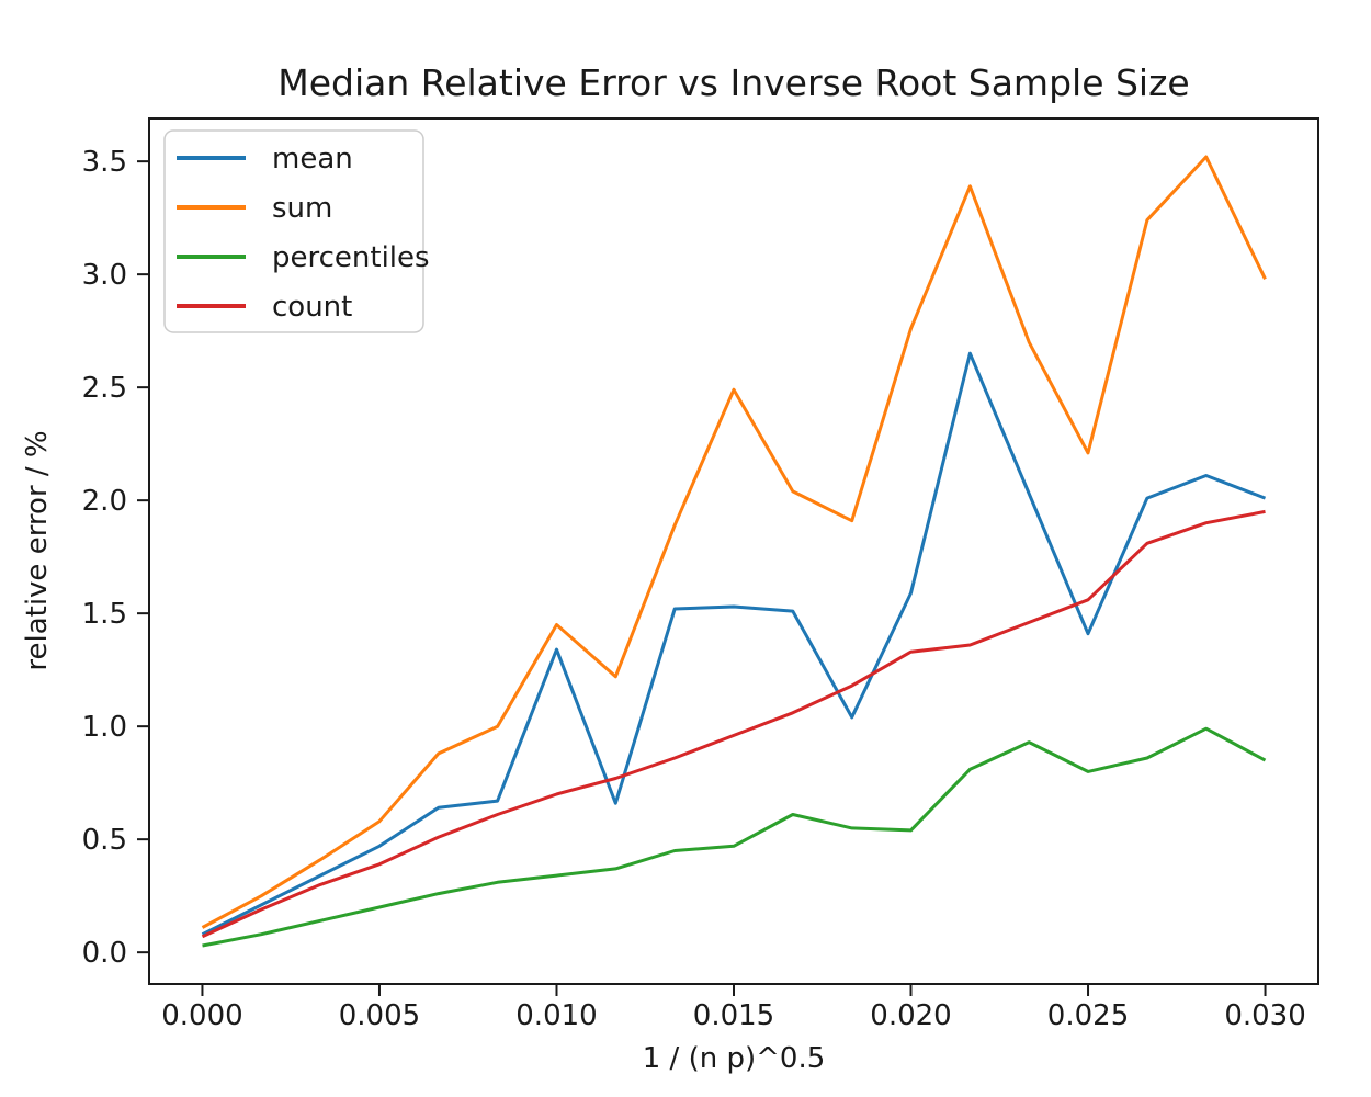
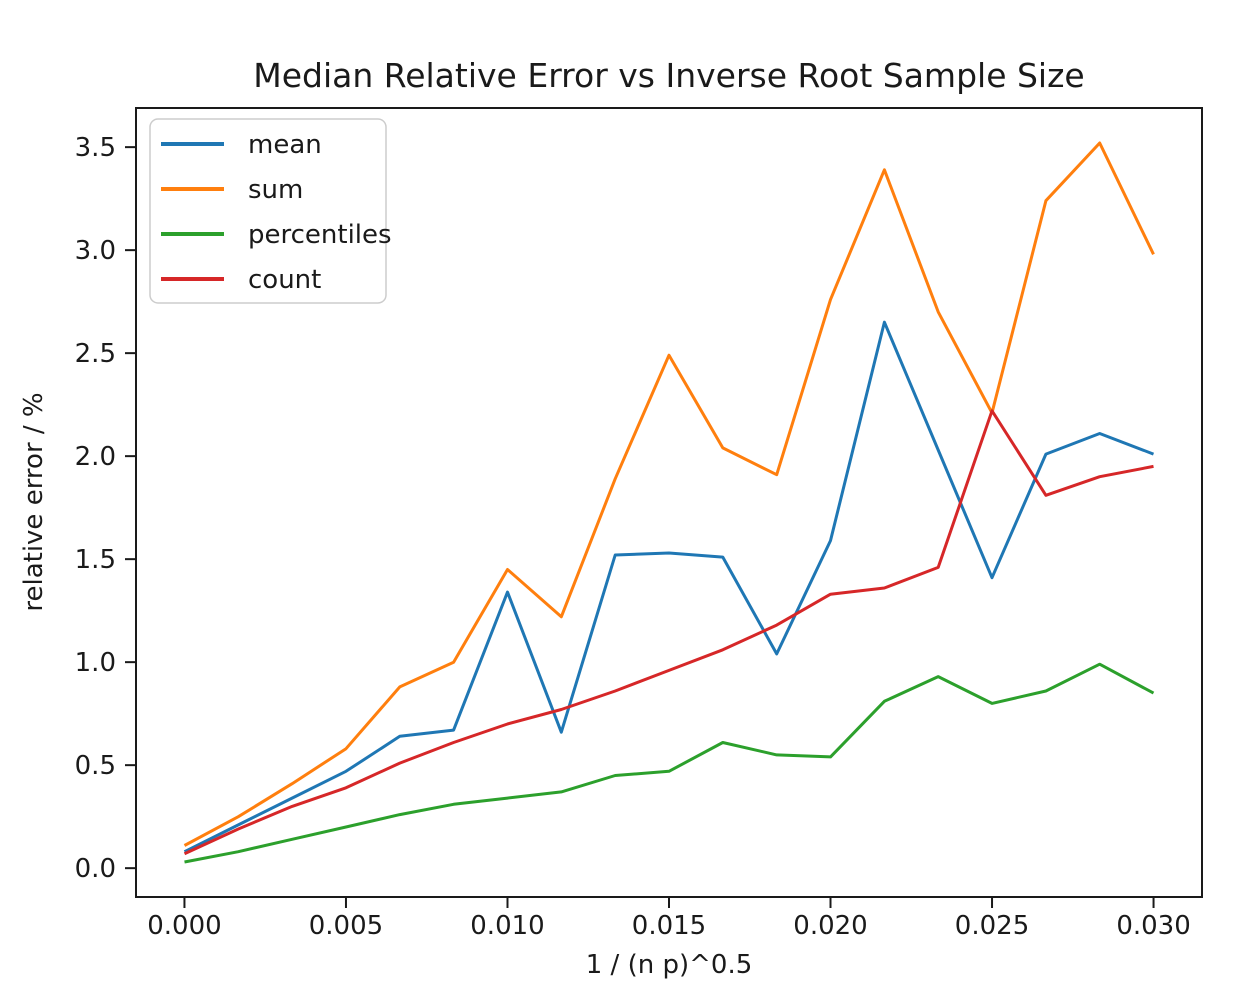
count/0.025: 1.56 -> 2.22
